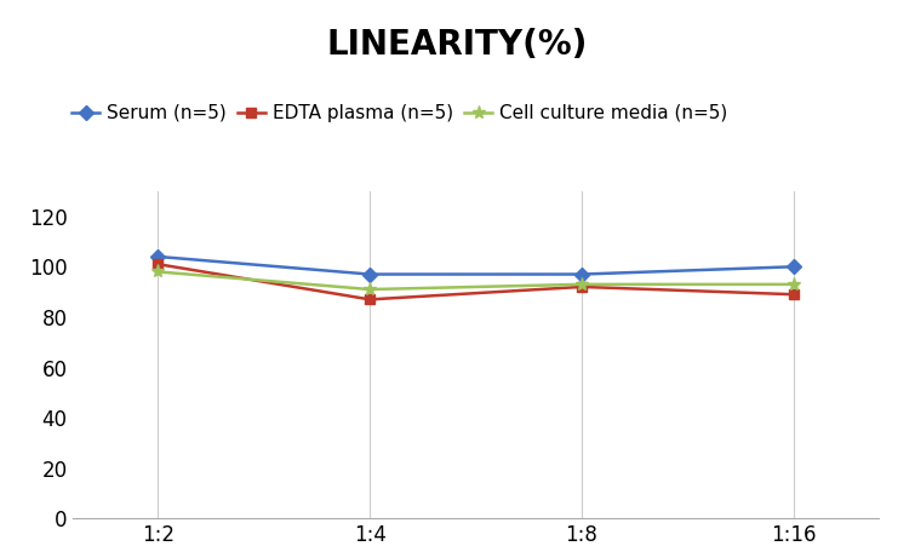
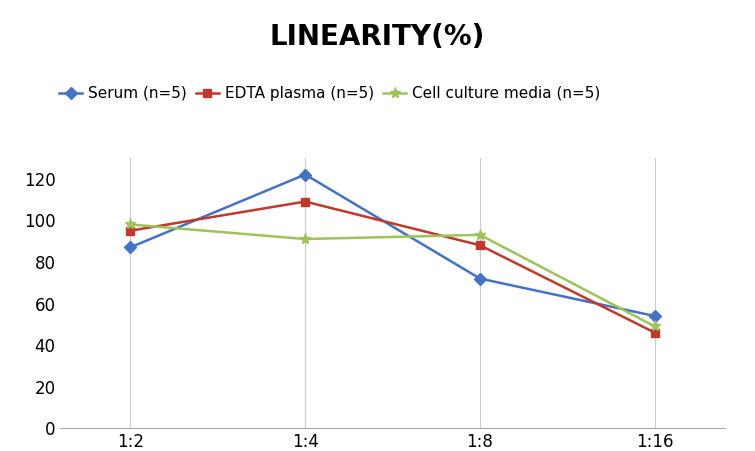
Serum (n=5)/1:2: 104 -> 87
EDTA plasma (n=5)/1:2: 101 -> 95
Serum (n=5)/1:4: 97 -> 122
EDTA plasma (n=5)/1:4: 87 -> 109
Serum (n=5)/1:8: 97 -> 72
EDTA plasma (n=5)/1:8: 92 -> 88
Serum (n=5)/1:16: 100 -> 54
EDTA plasma (n=5)/1:16: 89 -> 46
Cell culture media (n=5)/1:16: 93 -> 49
